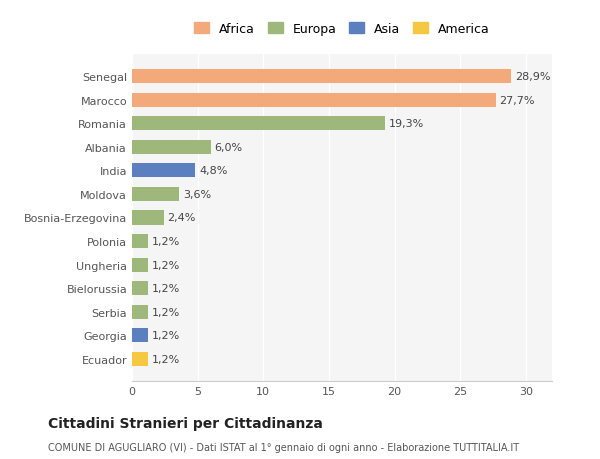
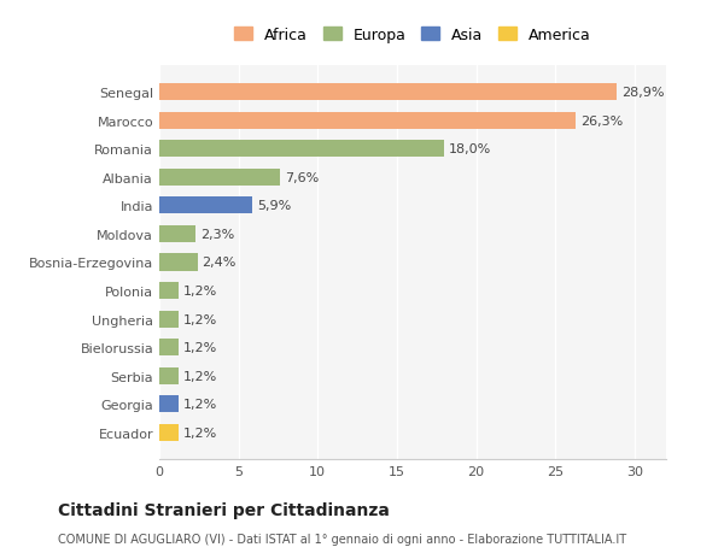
Marocco: 27,7% -> 26,3%
Romania: 19,3% -> 18,0%
Albania: 6,0% -> 7,6%
India: 4,8% -> 5,9%
Moldova: 3,6% -> 2,3%
